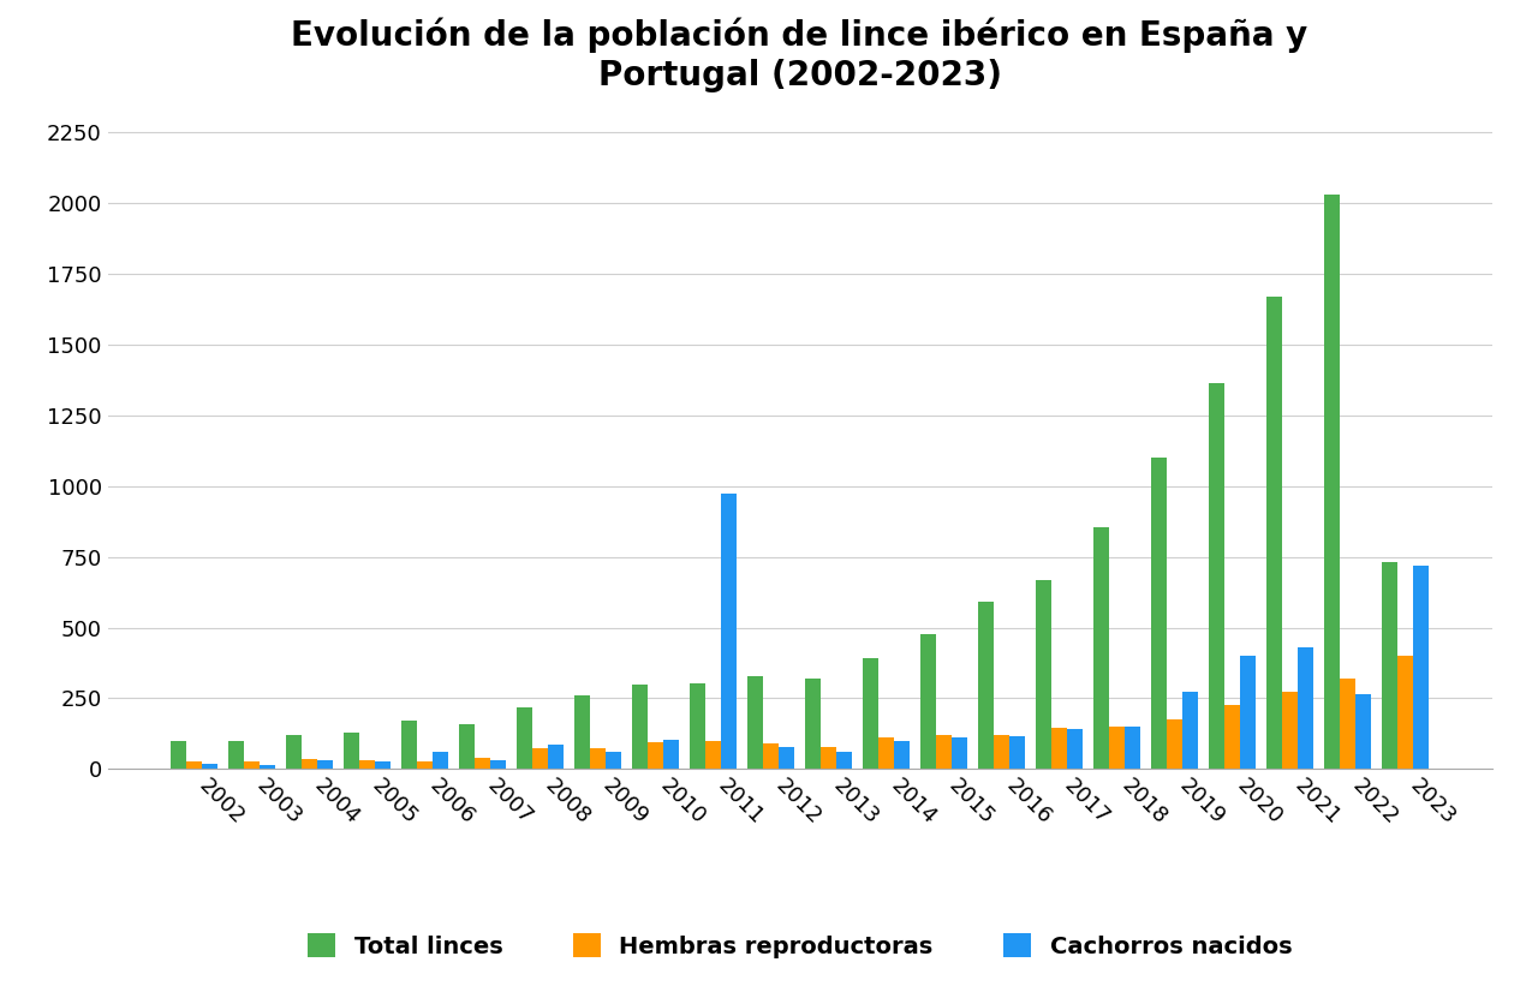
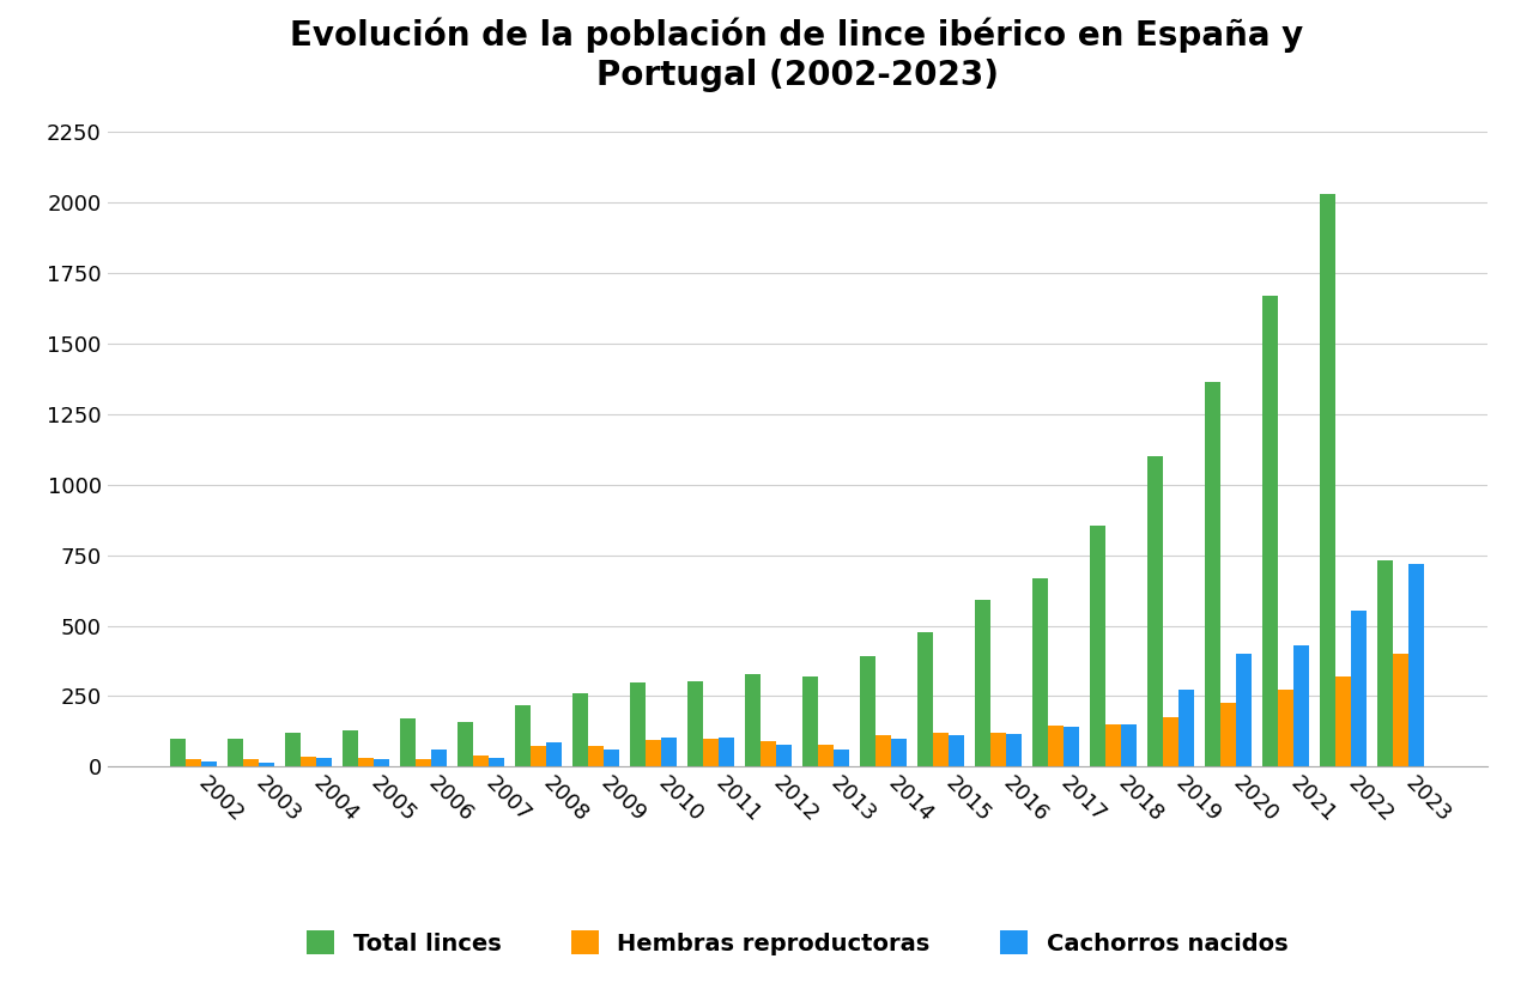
Cachorros nacidos/2011: 975 -> 105
Cachorros nacidos/2022: 265 -> 555
